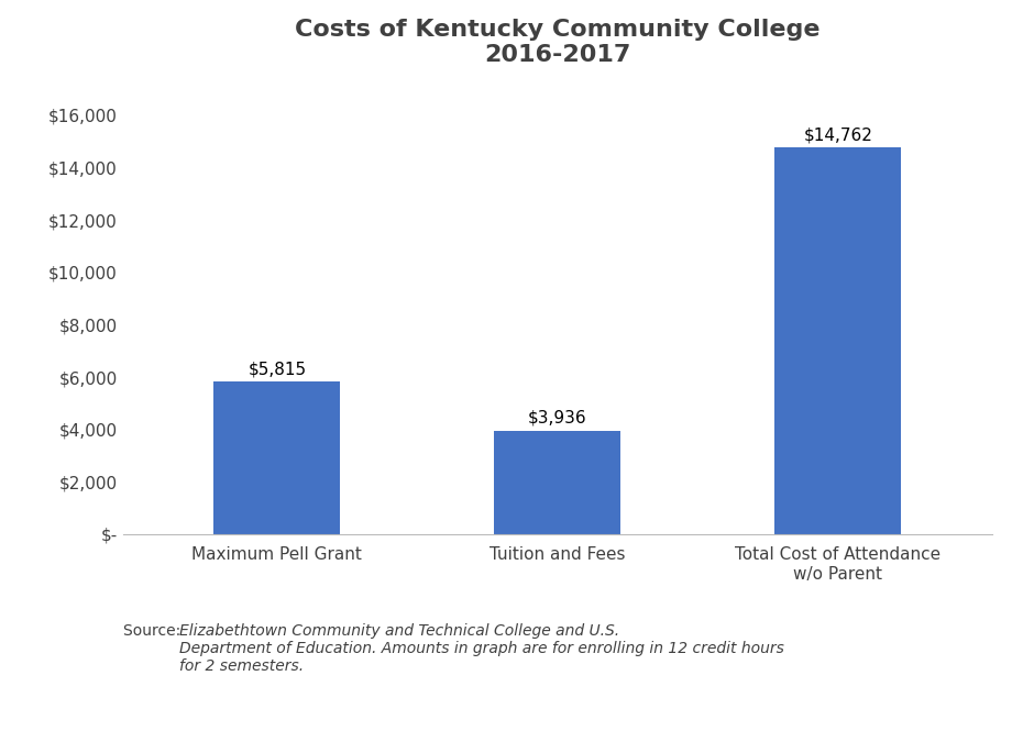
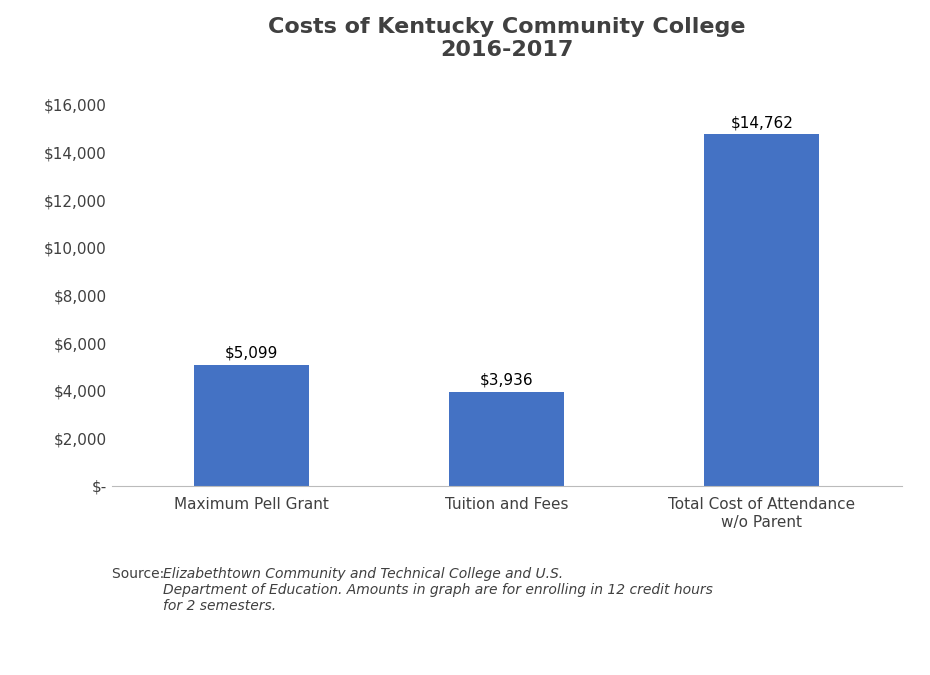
Maximum Pell Grant: $5,815 -> $5,099
